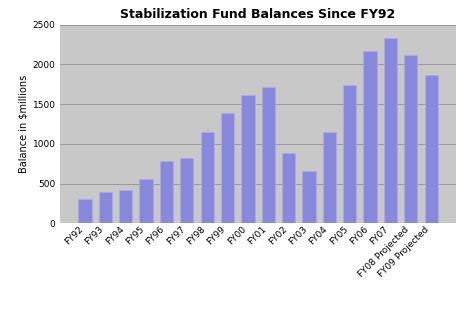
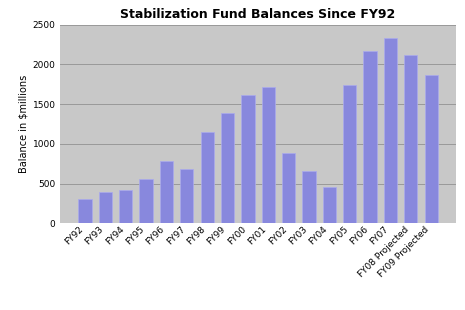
FY97: 820 -> 680
FY04: 1150 -> 460
